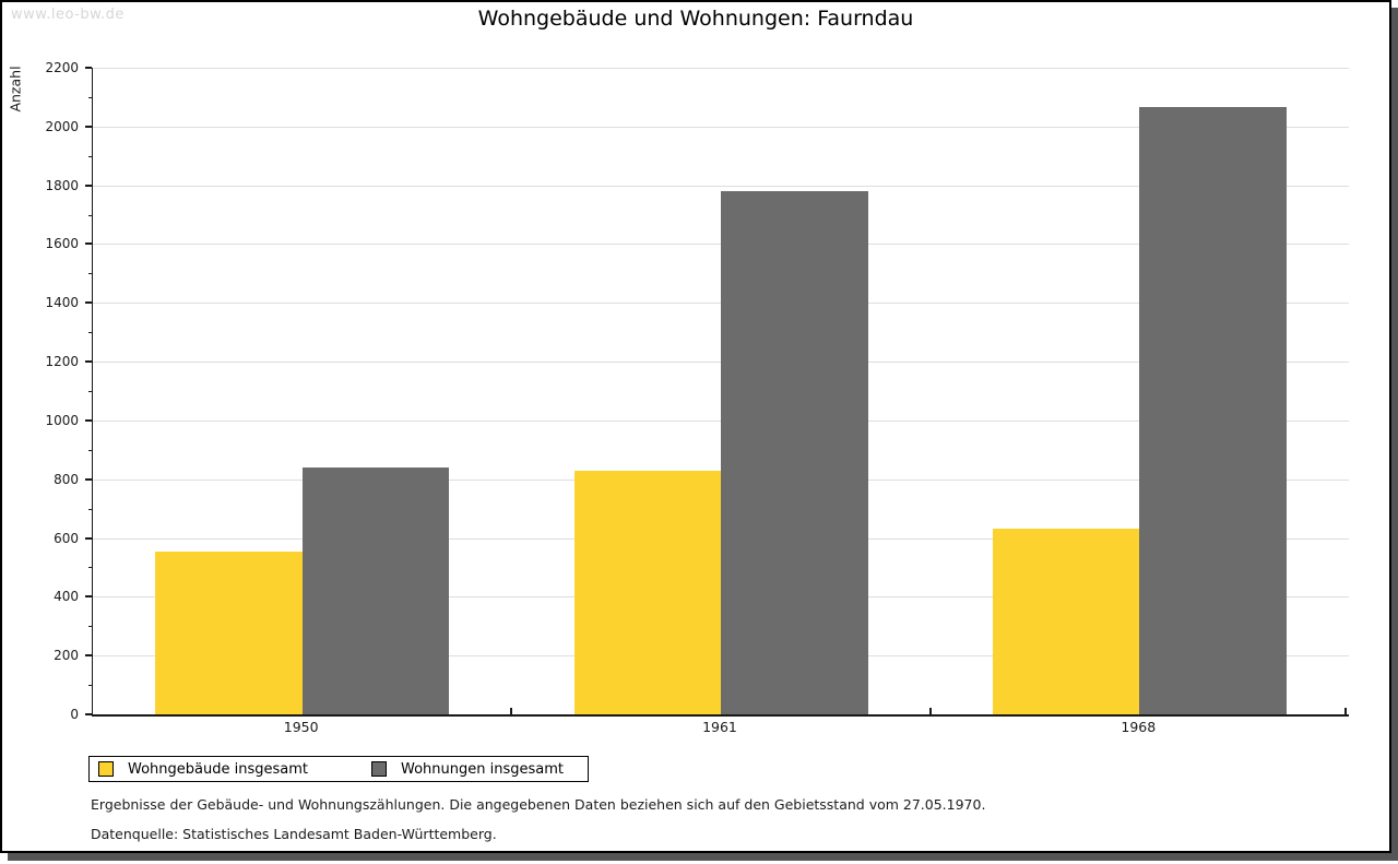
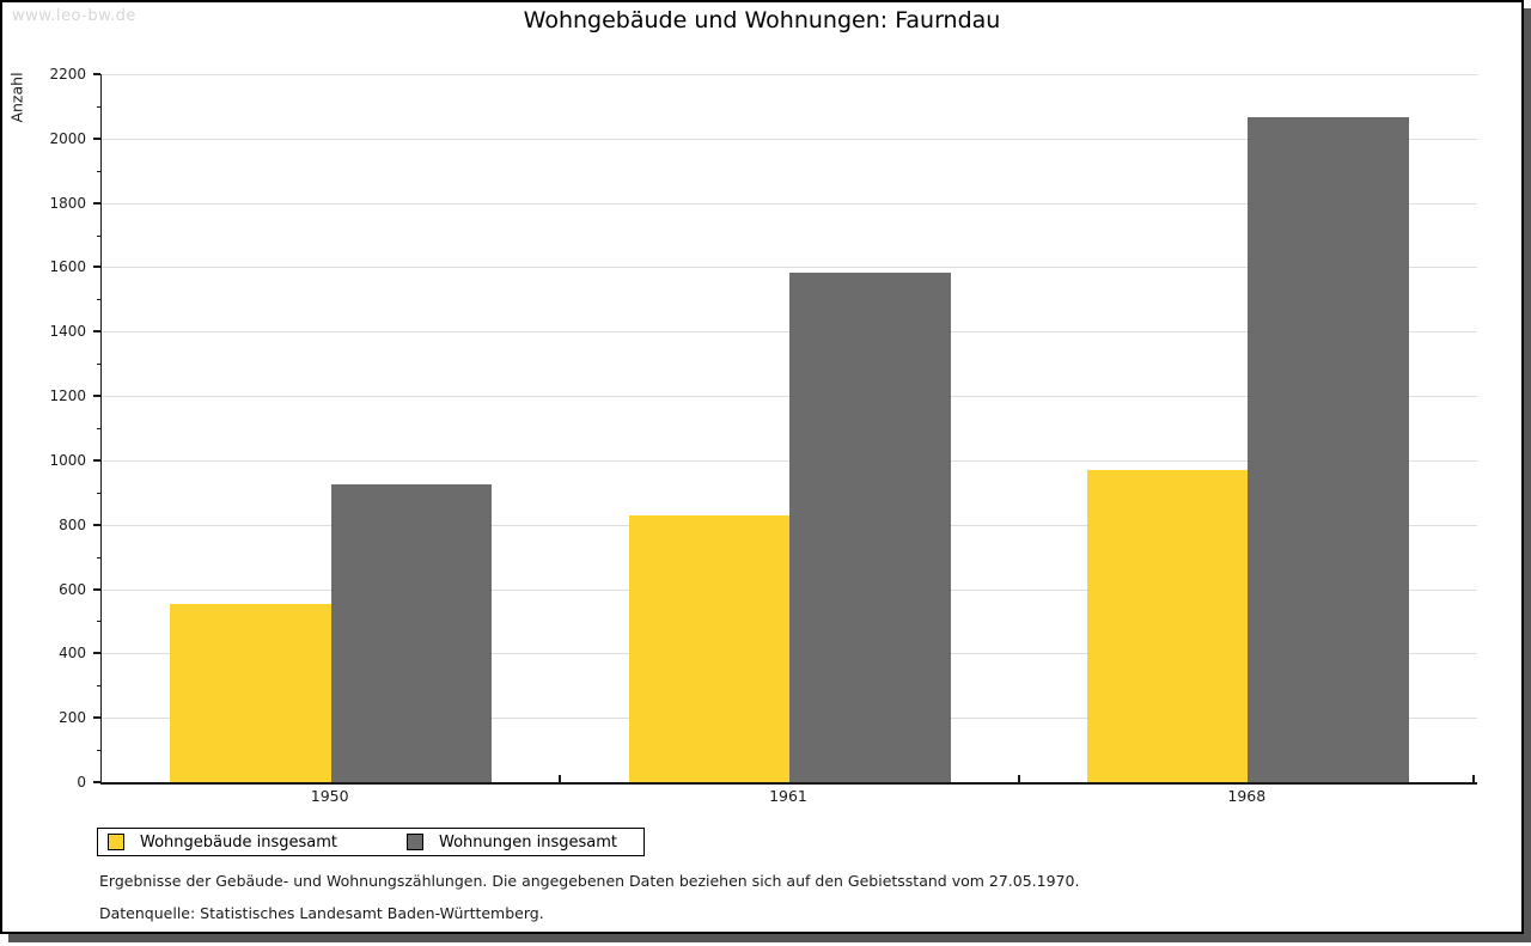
Wohnungen insgesamt/1950: 840 -> 920
Wohnungen insgesamt/1961: 1780 -> 1580
Wohngebäude insgesamt/1968: 630 -> 970
